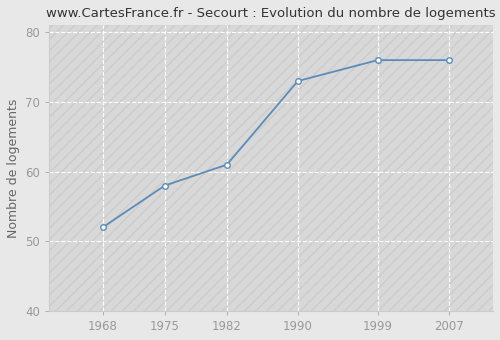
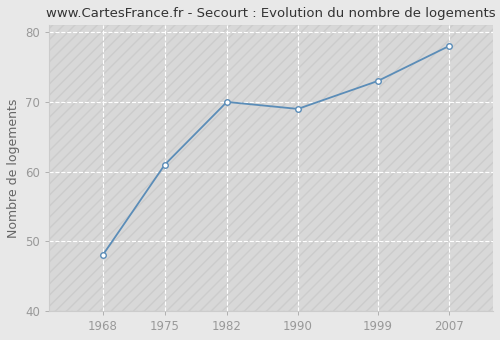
1968: 52 -> 48
1975: 58 -> 61
1982: 61 -> 70
1990: 73 -> 69
1999: 76 -> 73
2007: 76 -> 78
